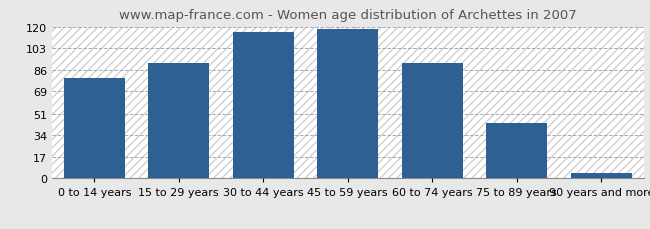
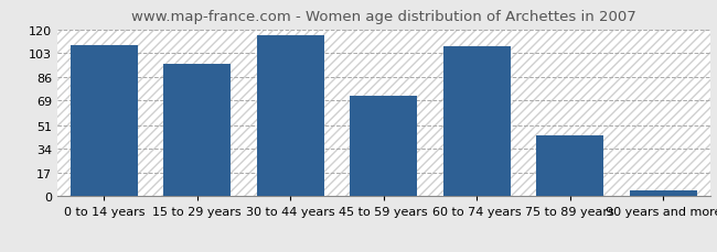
0 to 14 years: 79 -> 109
15 to 29 years: 91 -> 95
45 to 59 years: 118 -> 72
60 to 74 years: 91 -> 108
